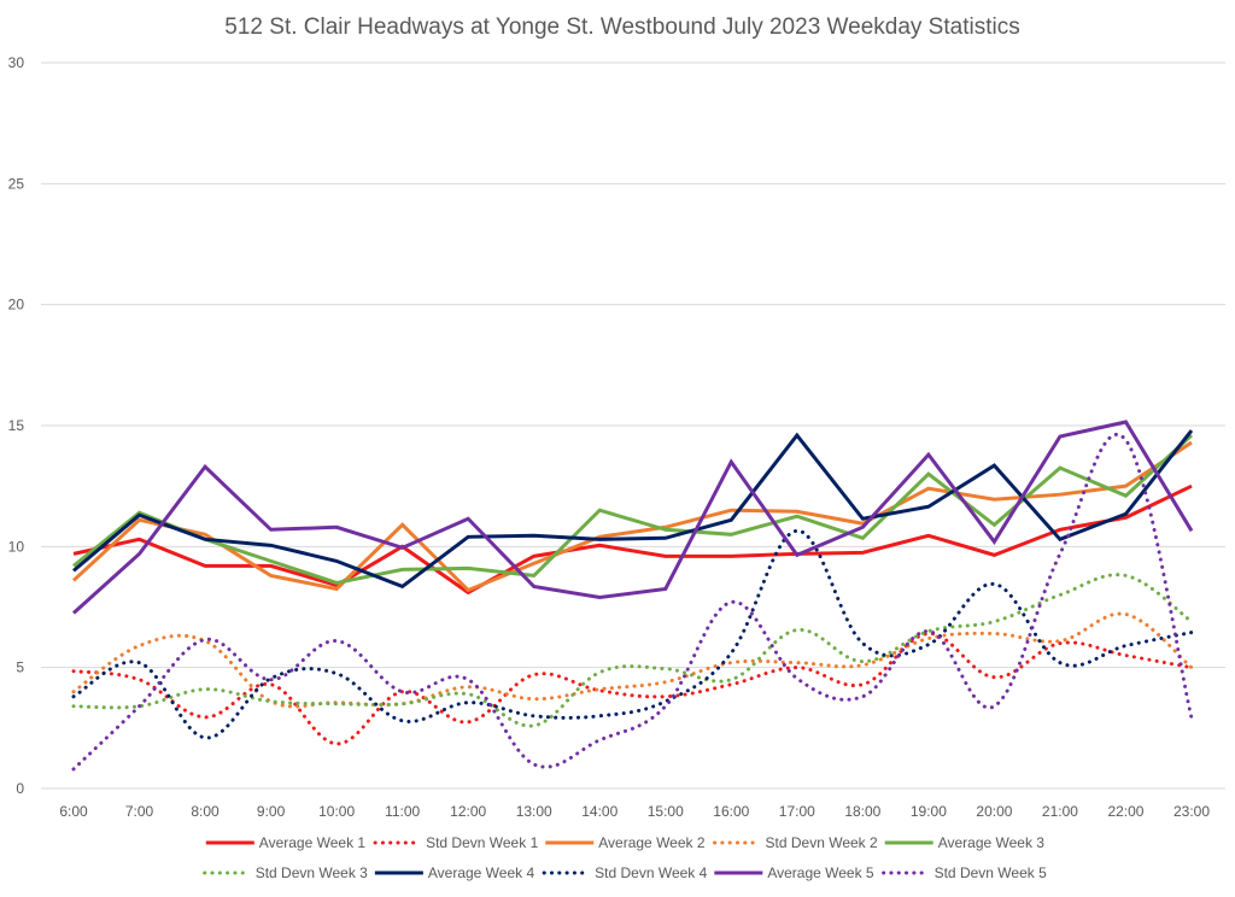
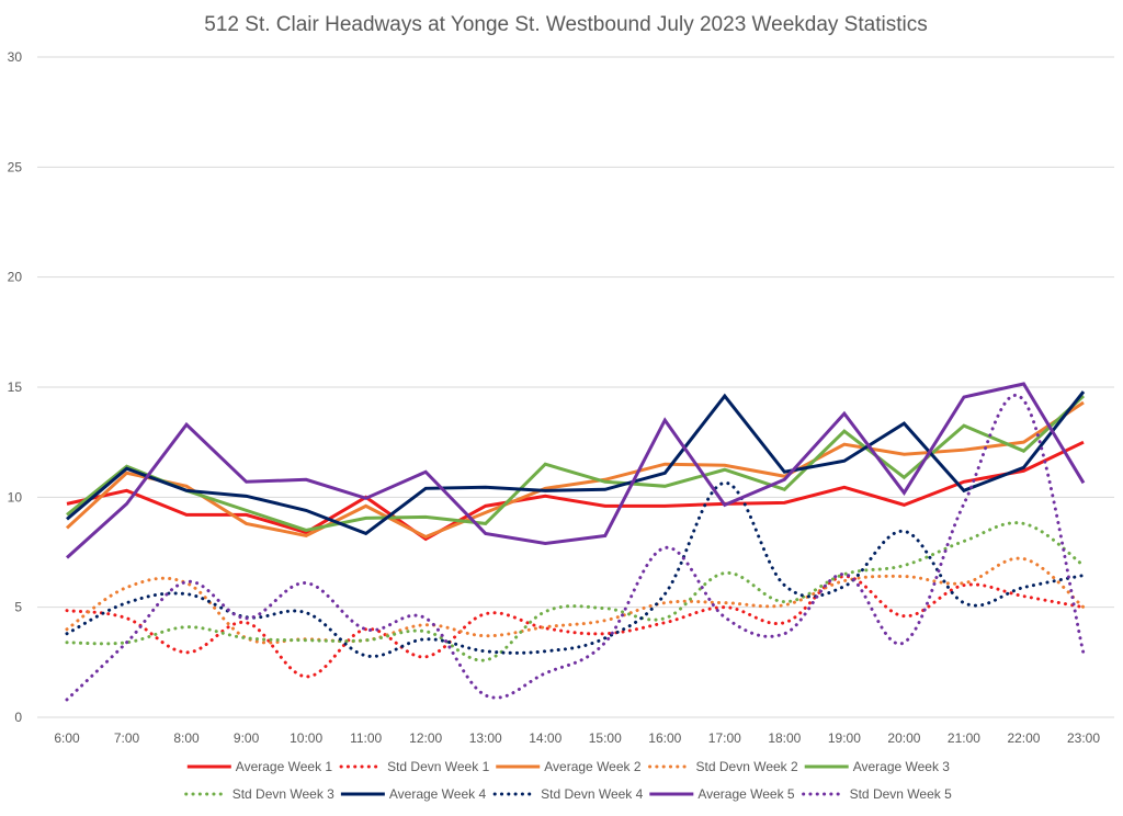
Std Devn Week 4/8:00: 2.1 -> 5.6
Average Week 2/11:00: 10.9 -> 9.6
